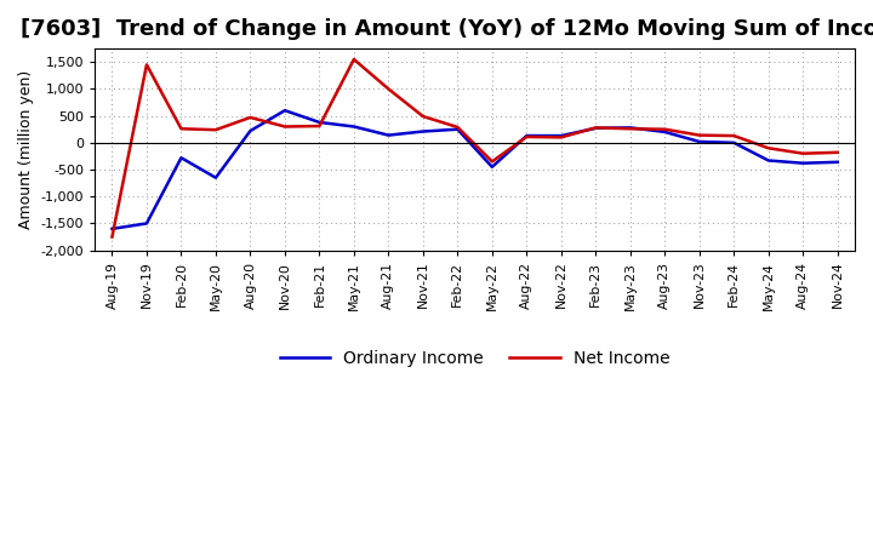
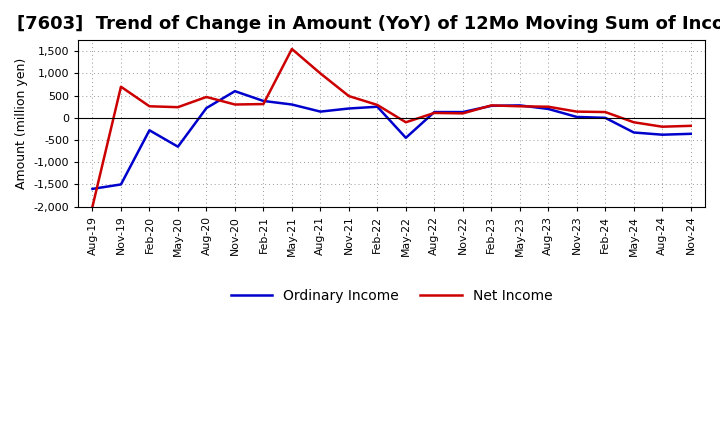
Net Income/Aug-19: -1,750 -> -2,000
Net Income/Nov-19: 1,450 -> 700
Net Income/May-22: -350 -> -100
